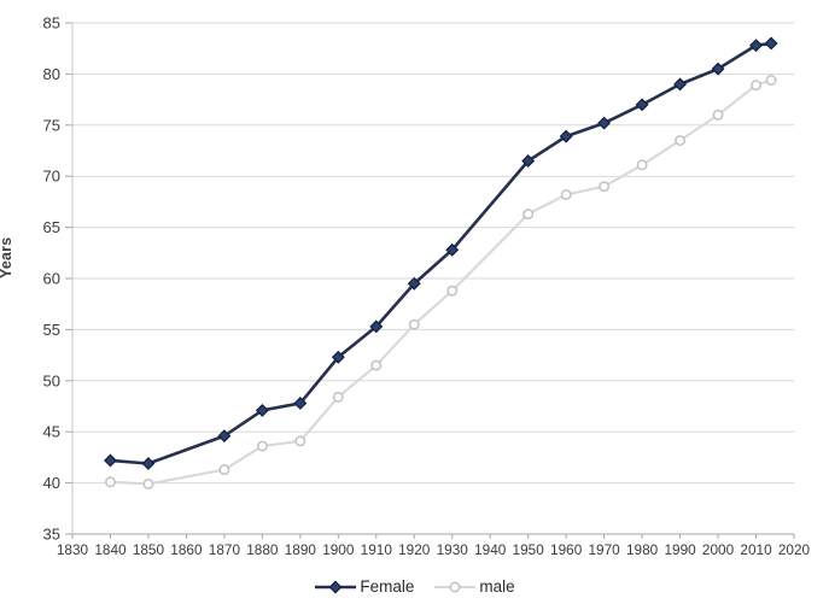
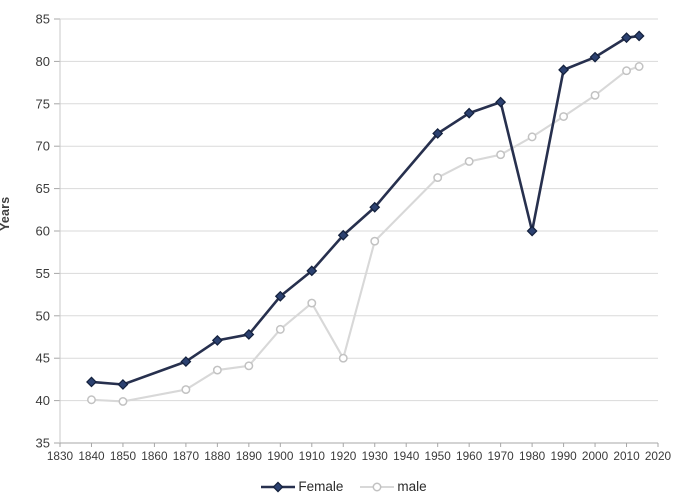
male/1920: 56 -> 45
Female/1980: 77 -> 60
